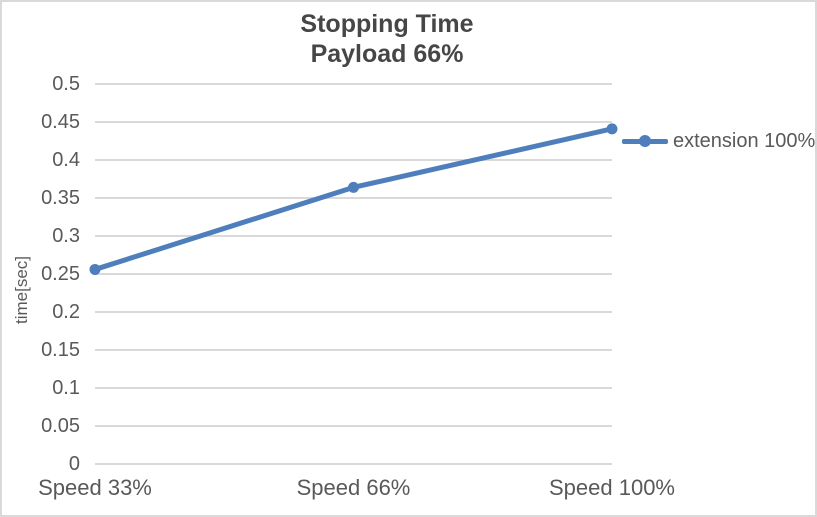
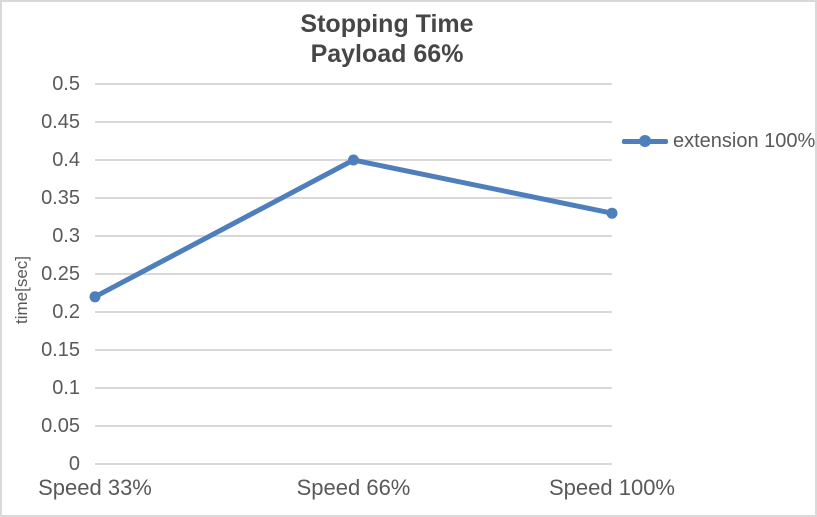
Speed 33%: 0.26 -> 0.22
Speed 66%: 0.36 -> 0.40
Speed 100%: 0.44 -> 0.33
